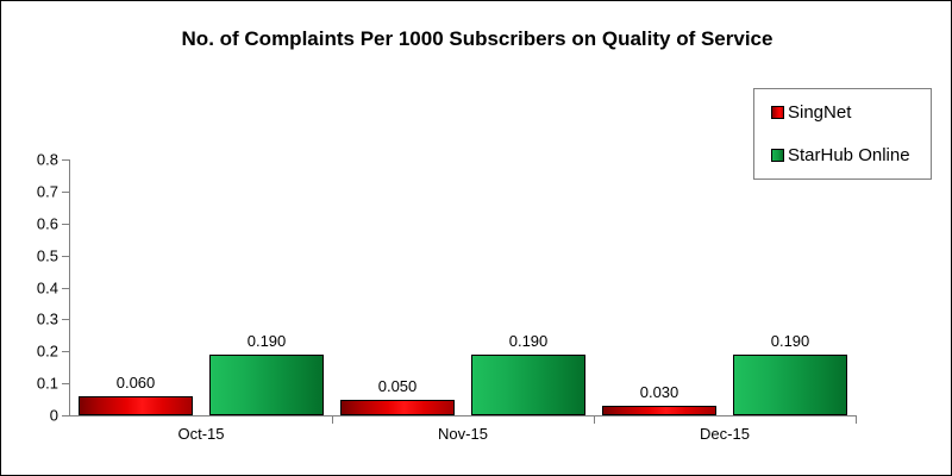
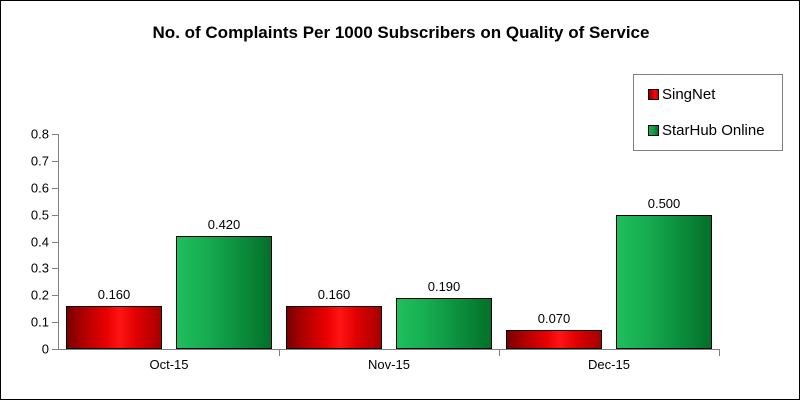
SingNet/Oct-15: 0.060 -> 0.160
StarHub Online/Oct-15: 0.190 -> 0.420
SingNet/Nov-15: 0.050 -> 0.160
SingNet/Dec-15: 0.030 -> 0.070
StarHub Online/Dec-15: 0.190 -> 0.500
